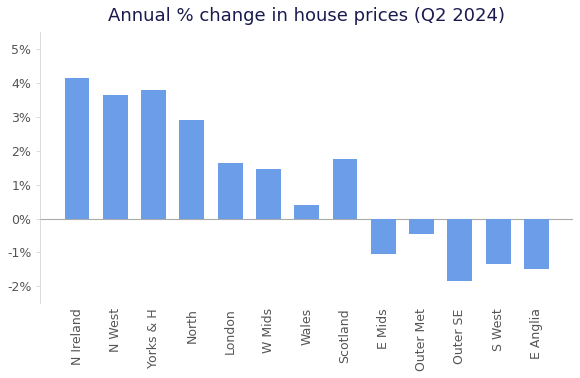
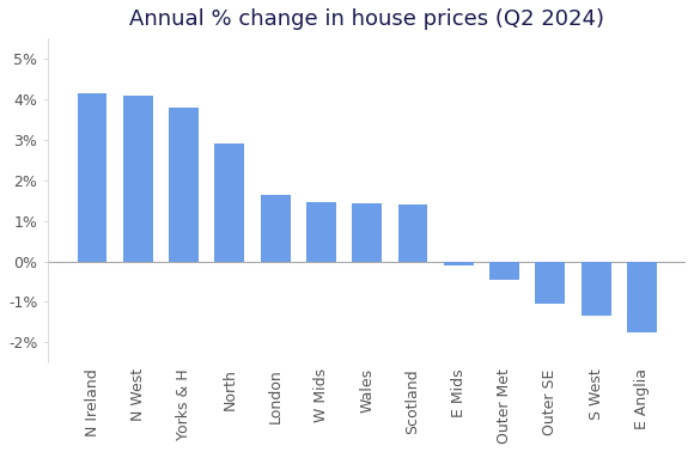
N West: 3.65% -> 4.10%
Wales: 0.40% -> 1.42%
Scotland: 1.75% -> 1.40%
E Mids: -1.05% -> -0.10%
Outer SE: -1.85% -> -1.05%
E Anglia: -1.50% -> -1.75%
